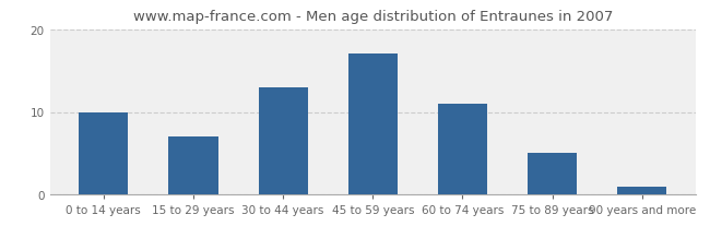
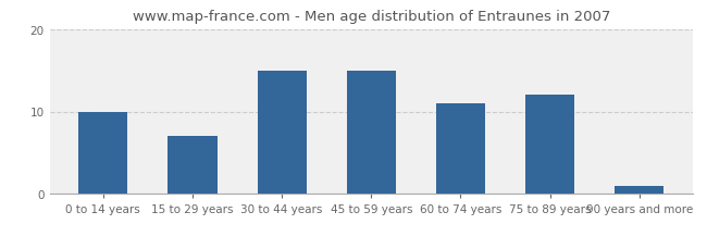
30 to 44 years: 13 -> 15
45 to 59 years: 17 -> 15
75 to 89 years: 5 -> 12
